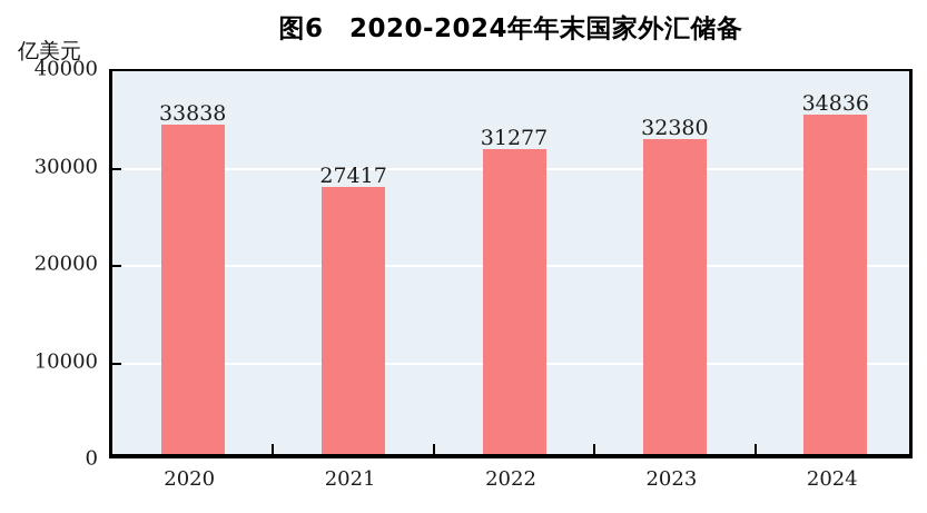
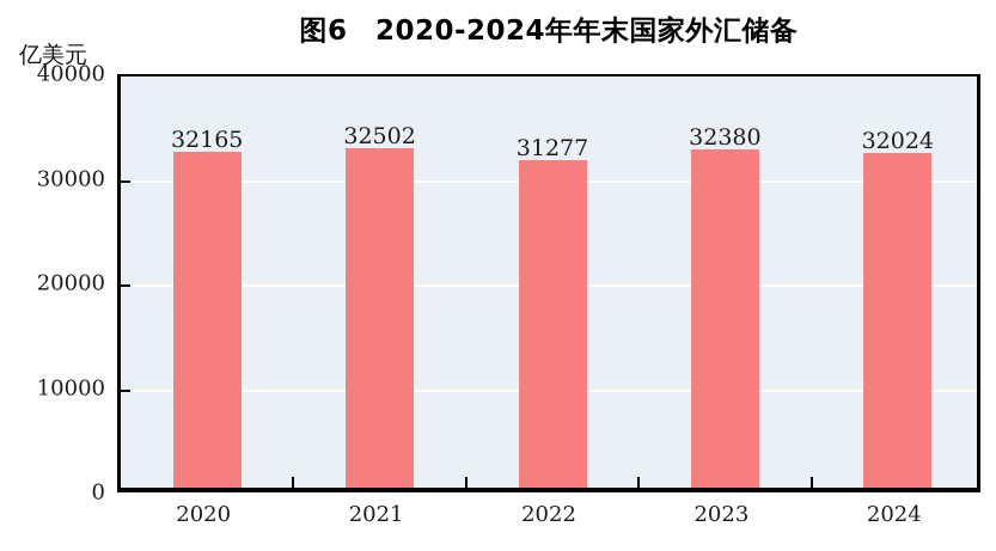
2020: 33838 -> 32165
2021: 27417 -> 32502
2024: 34836 -> 32024
